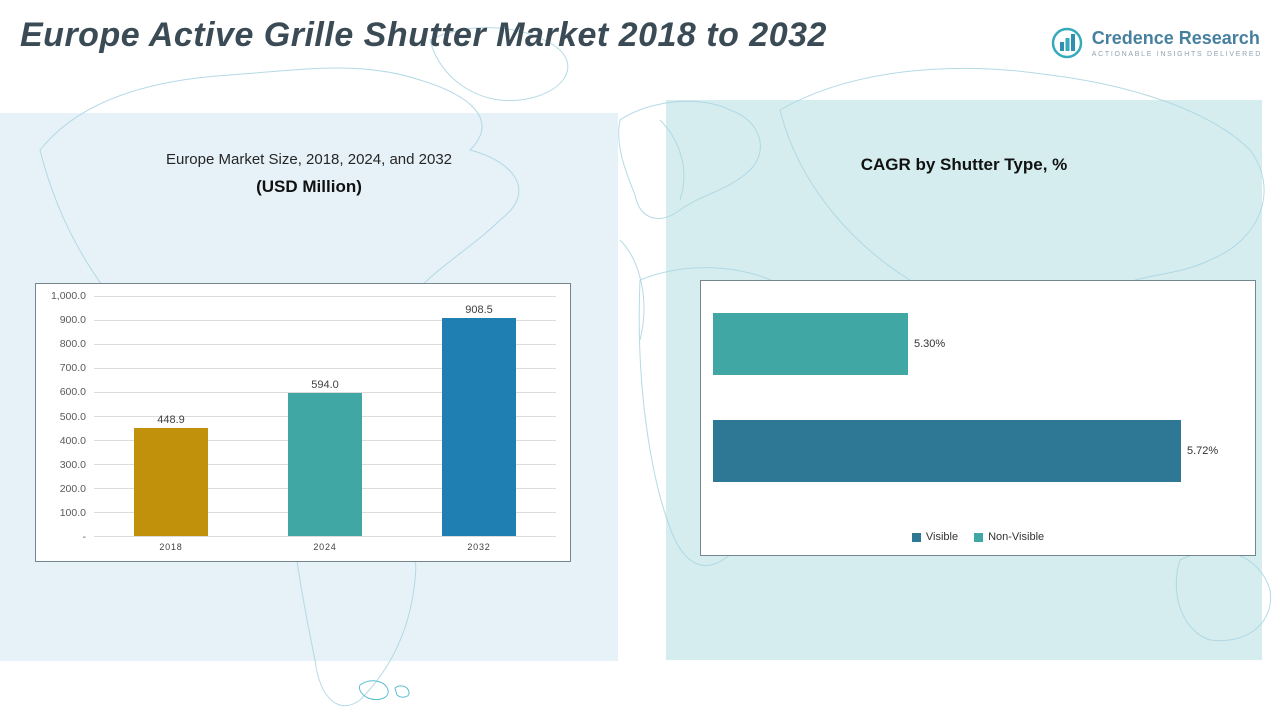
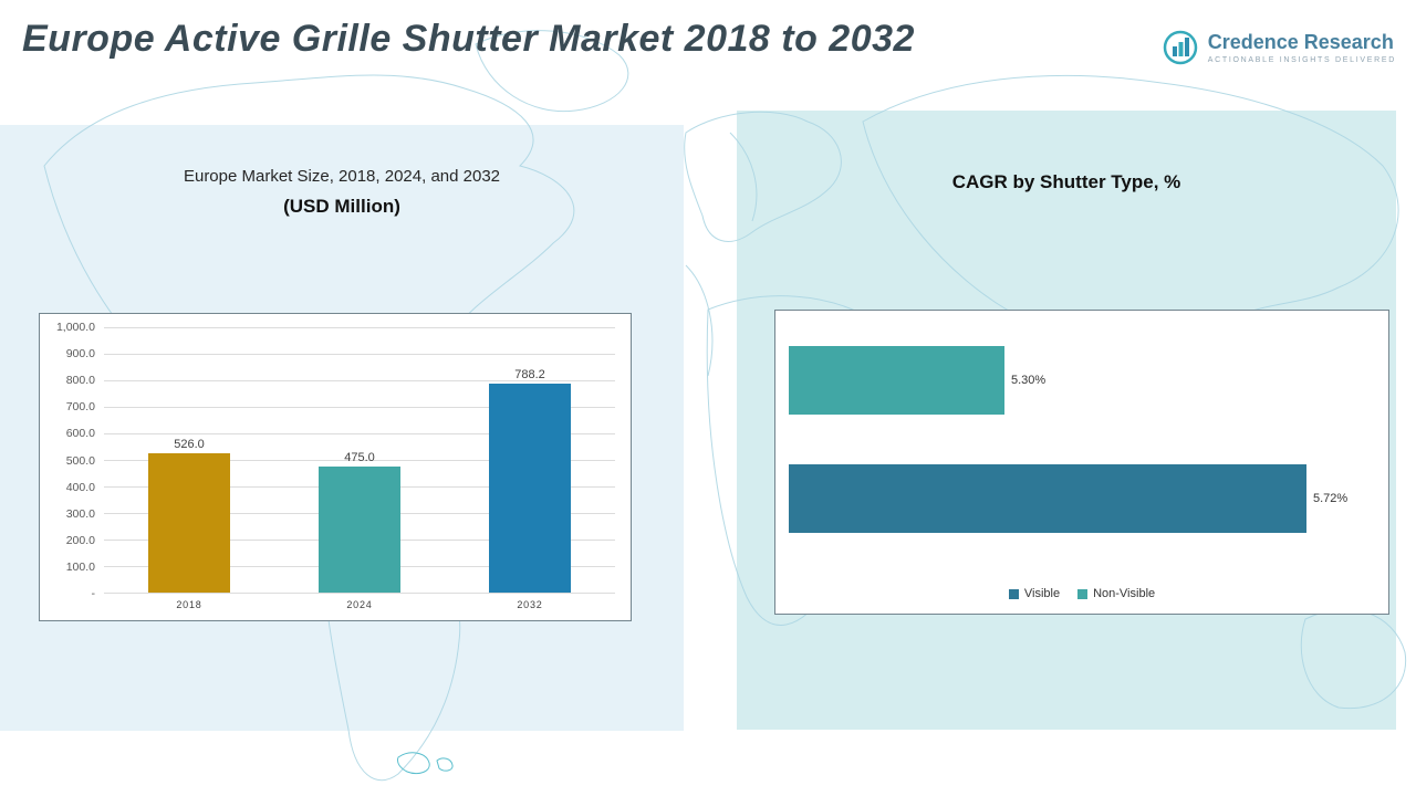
Europe Market Size, 2018, 2024, and 2032 (USD Million)/2018: 448.9 -> 526.0
Europe Market Size, 2018, 2024, and 2032 (USD Million)/2024: 594.0 -> 475.0
Europe Market Size, 2018, 2024, and 2032 (USD Million)/2032: 908.5 -> 788.2
